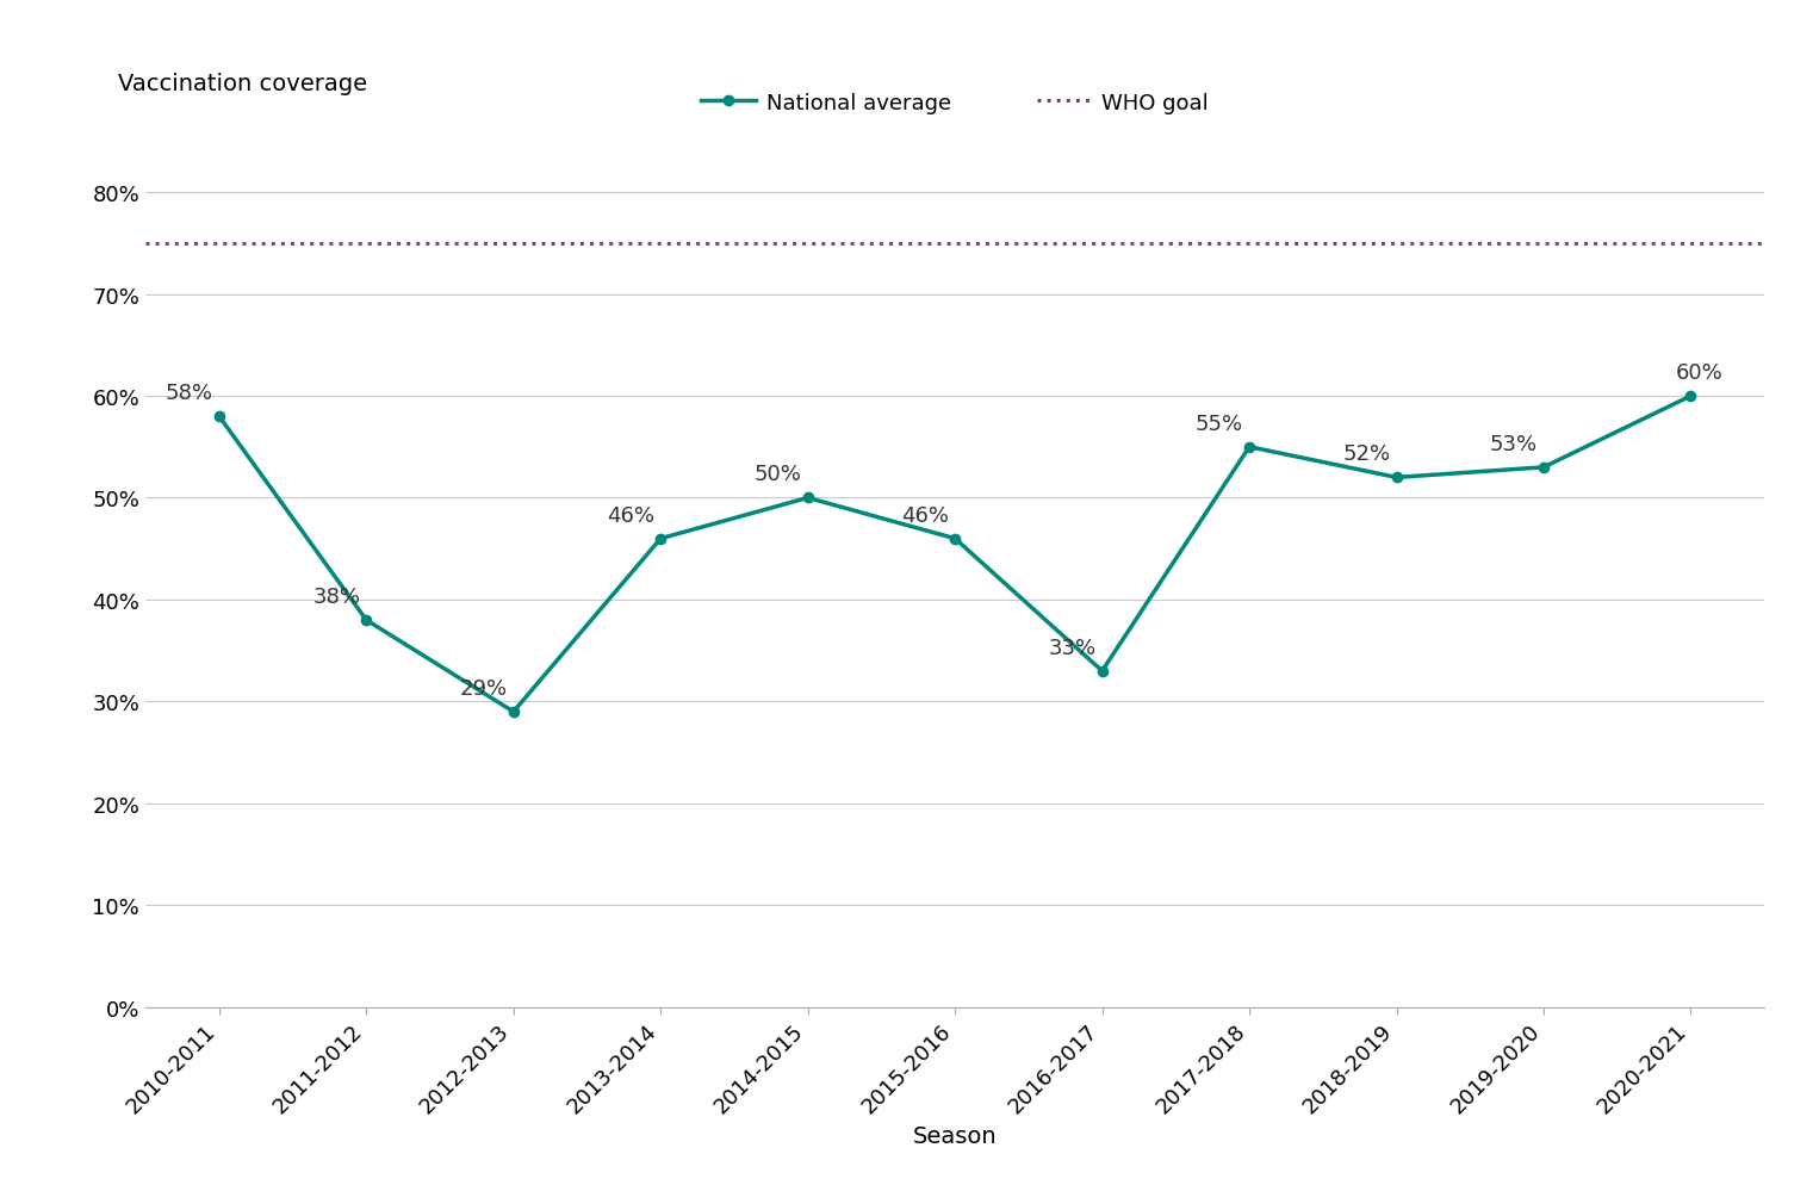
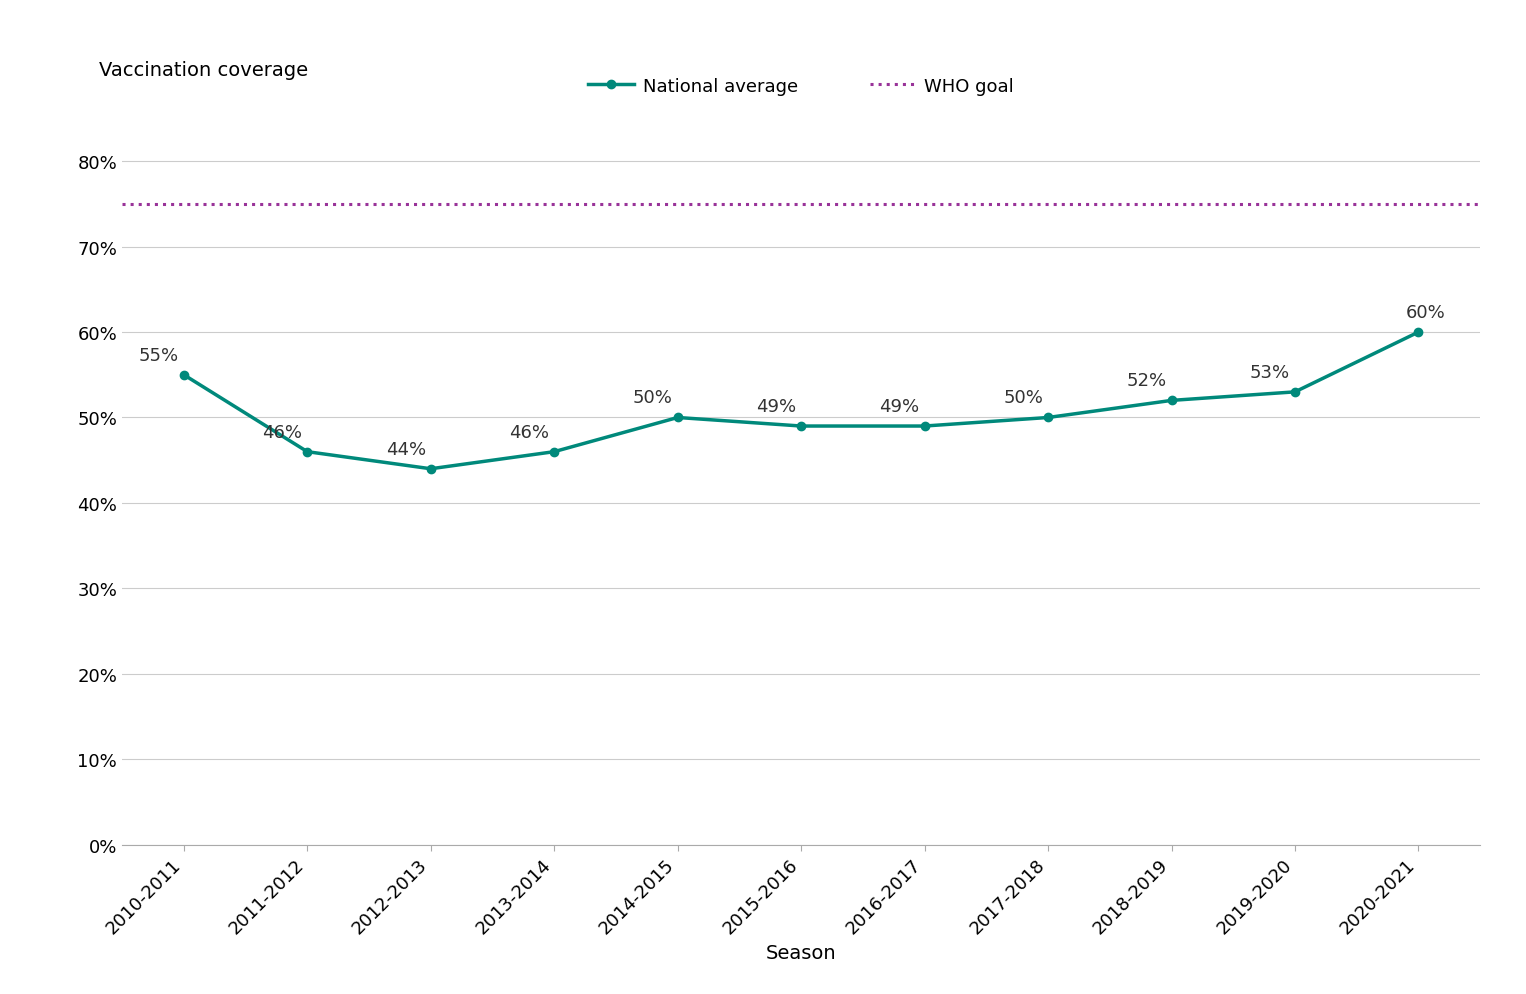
2010-2011: 58% -> 55%
2011-2012: 38% -> 46%
2012-2013: 29% -> 44%
2015-2016: 46% -> 49%
2016-2017: 33% -> 49%
2017-2018: 55% -> 50%
